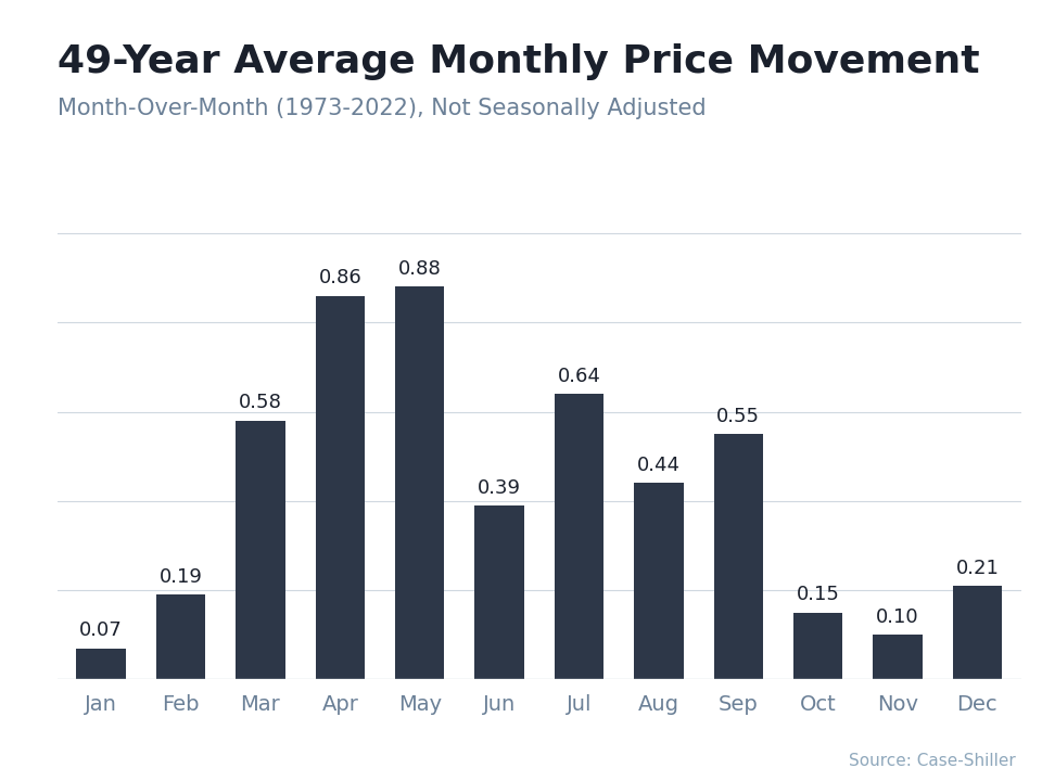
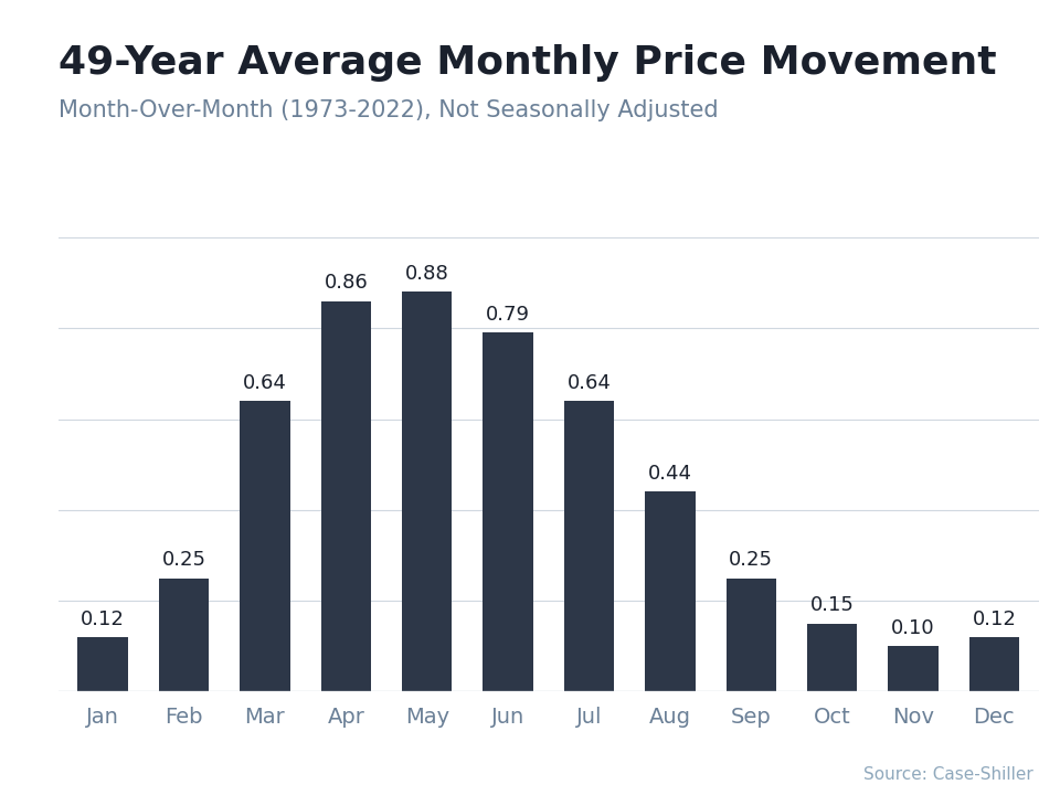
Jan: 0.07 -> 0.12
Feb: 0.19 -> 0.25
Mar: 0.58 -> 0.64
Jun: 0.39 -> 0.79
Sep: 0.55 -> 0.25
Dec: 0.21 -> 0.12
